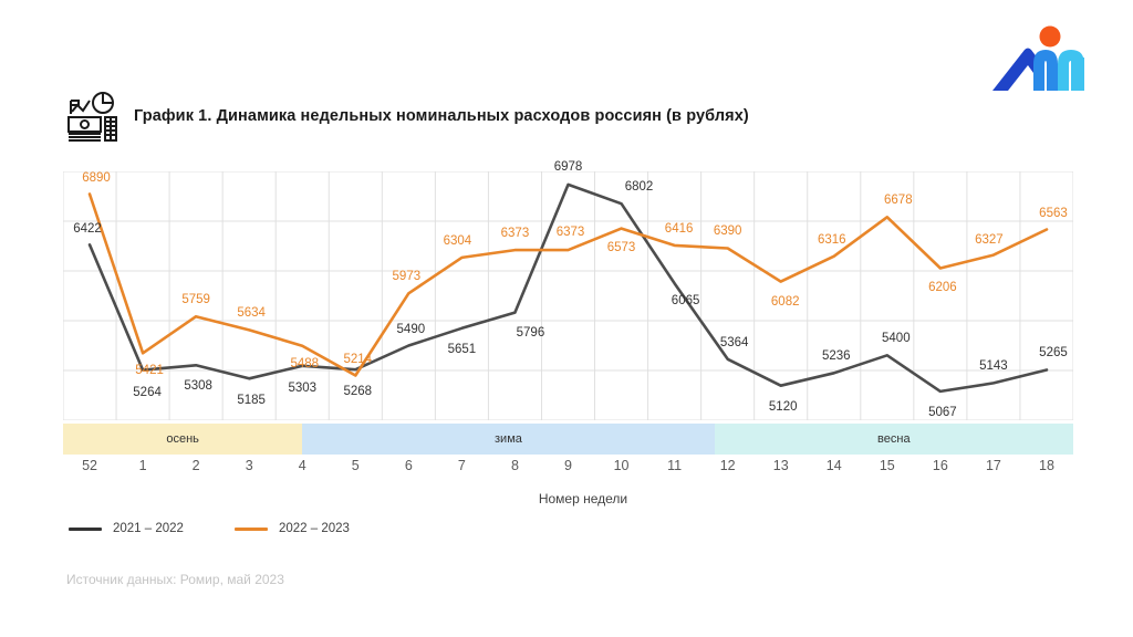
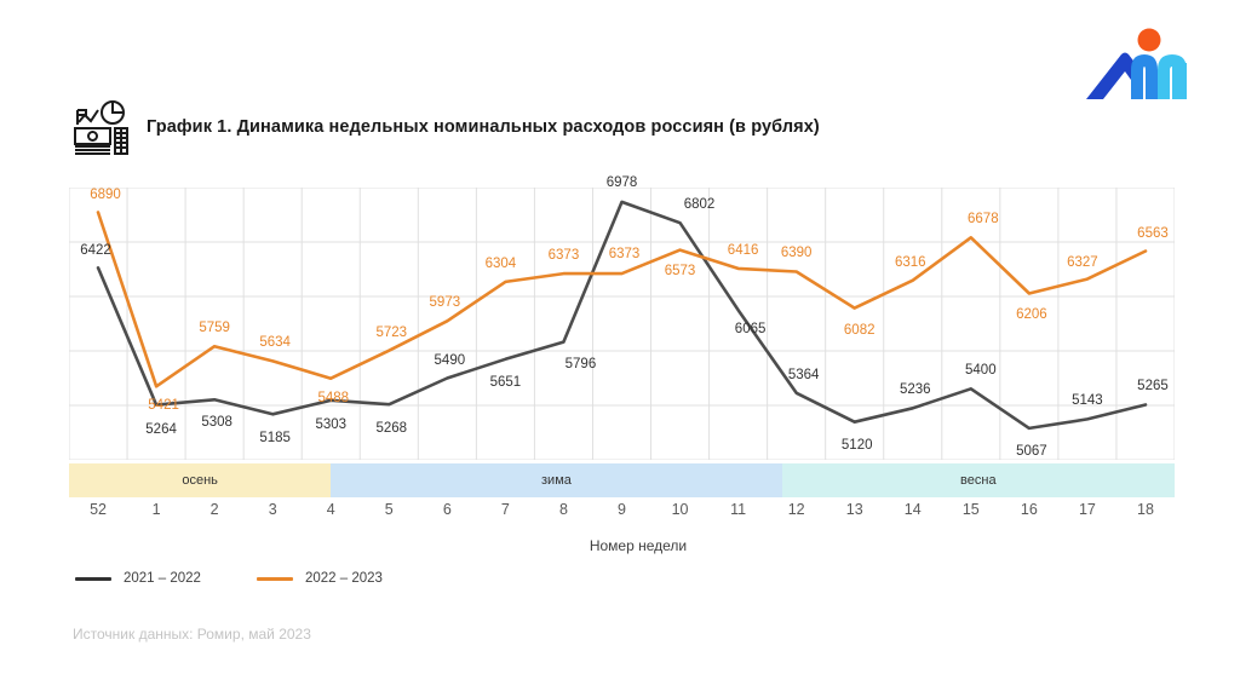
2022 – 2023/5: 5214 -> 5723
